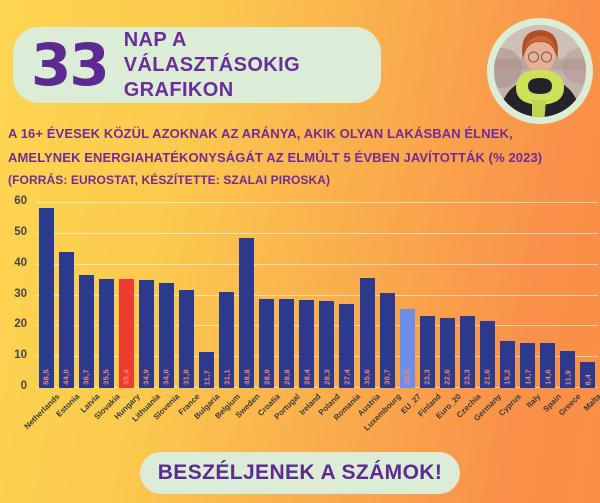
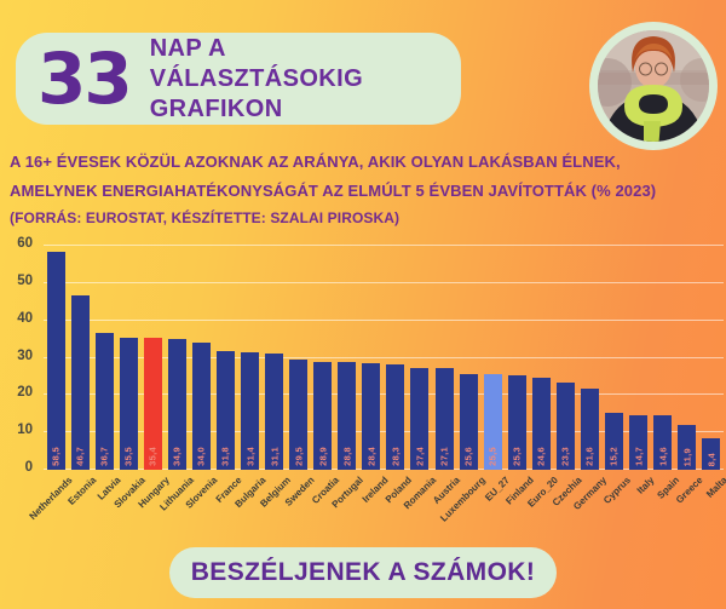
Estonia: 44,0 -> 46,7
Bulgaria: 11,7 -> 31,4
Sweden: 48,8 -> 29,5
Austria: 35,6 -> 27,1
Luxembourg: 30,7 -> 25,6
Finland: 23,3 -> 25,3
Euro_20: 22,6 -> 24,6
